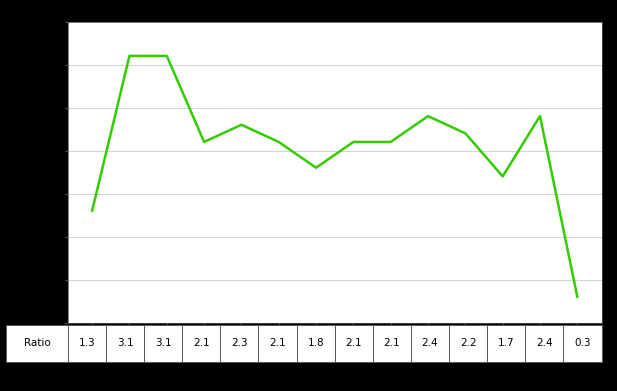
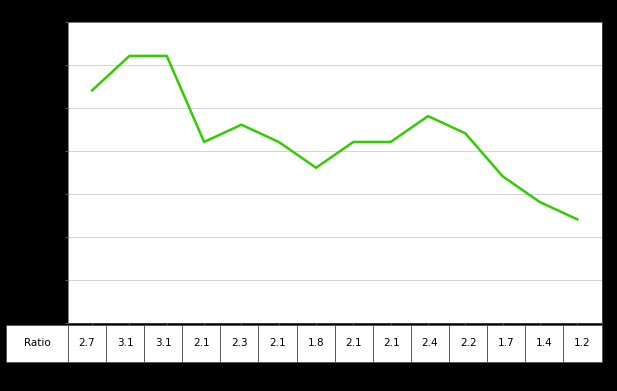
1996: 1.3 -> 2.7
2008: 2.4 -> 1.4
2009: 0.3 -> 1.2
